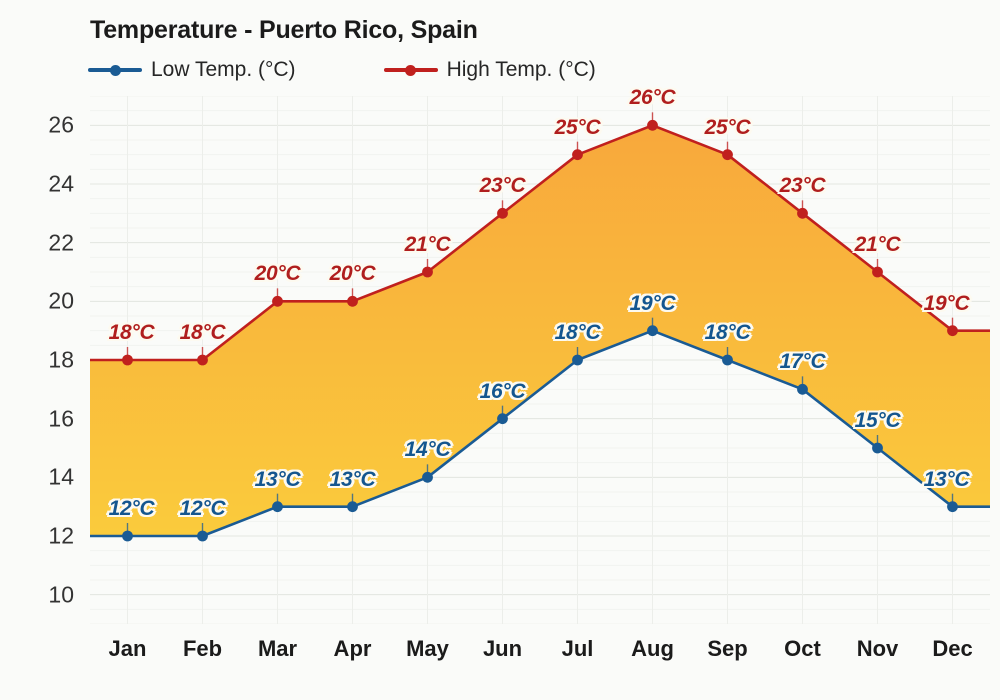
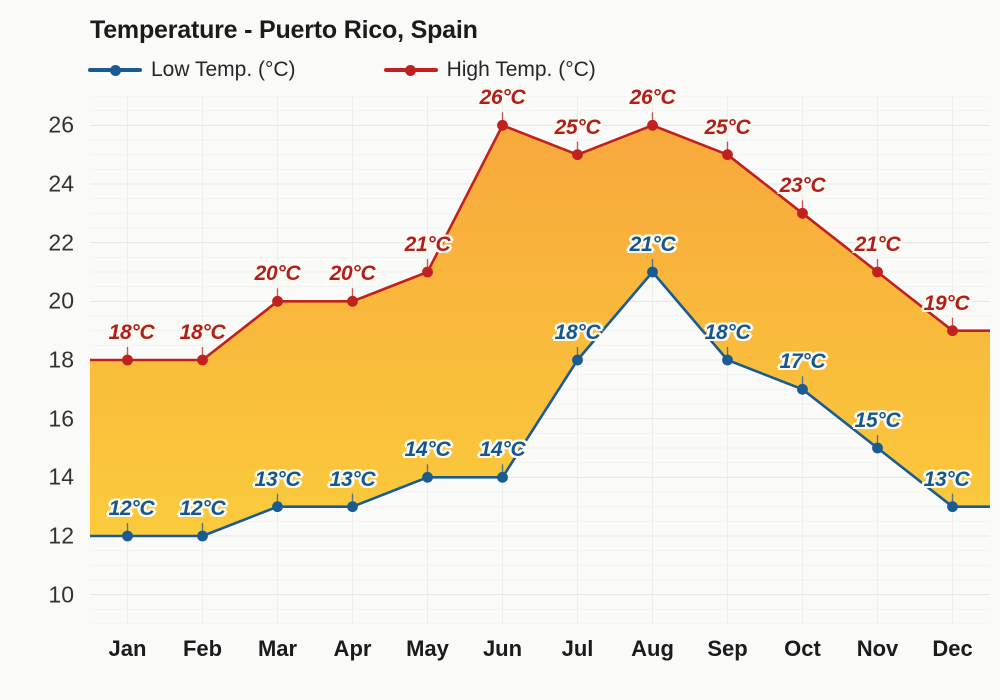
Low Temp. (°C)/Jun: 16°C -> 14°C
High Temp. (°C)/Jun: 23°C -> 26°C
Low Temp. (°C)/Aug: 19°C -> 21°C
